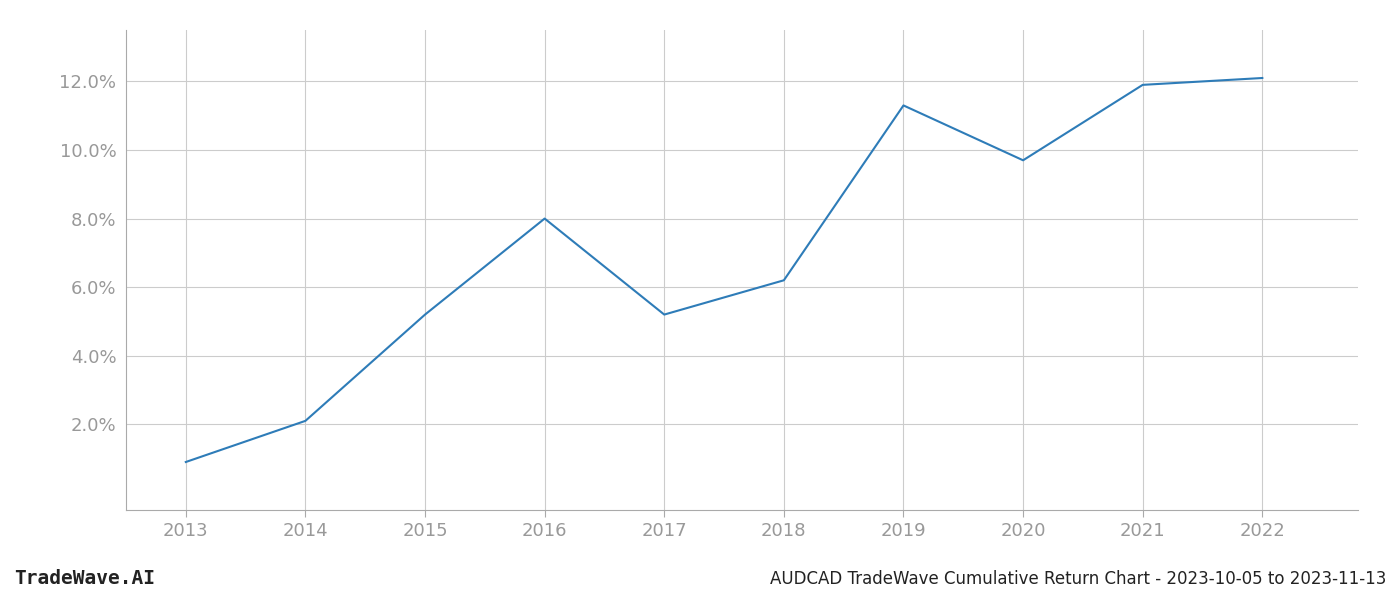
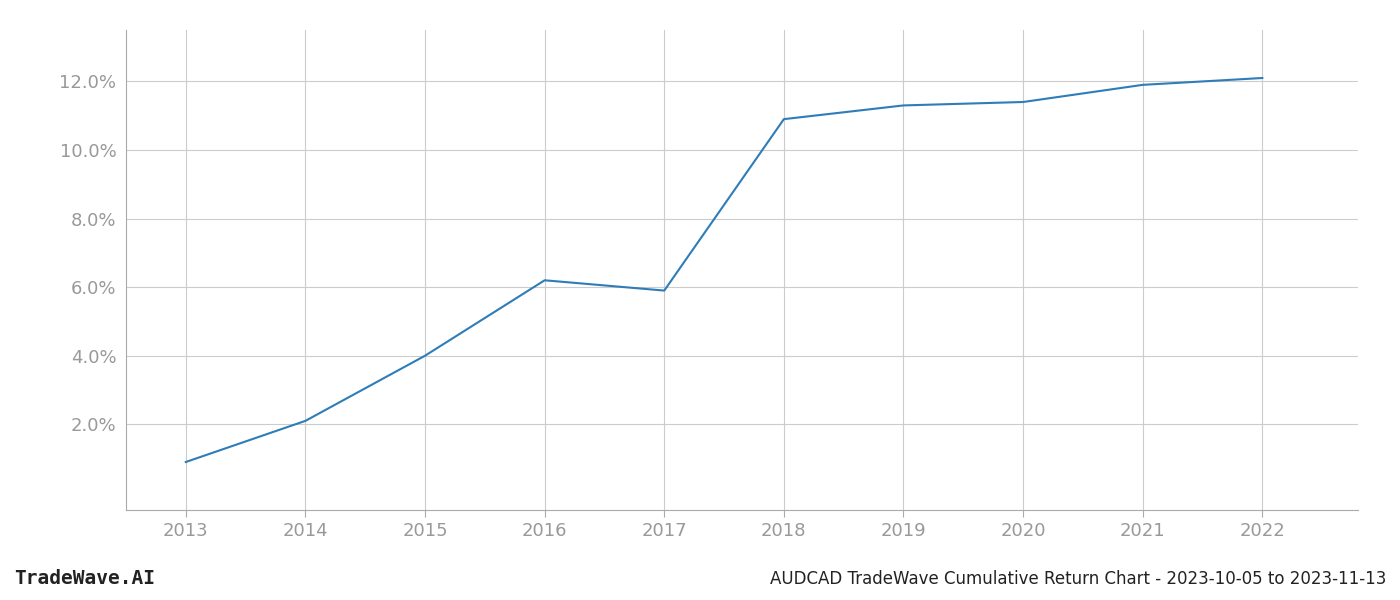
2015: 5.2% -> 4.0%
2016: 8.0% -> 6.2%
2017: 5.2% -> 5.9%
2018: 6.2% -> 10.9%
2020: 9.7% -> 11.4%
